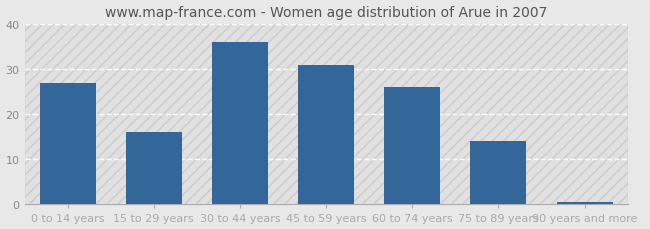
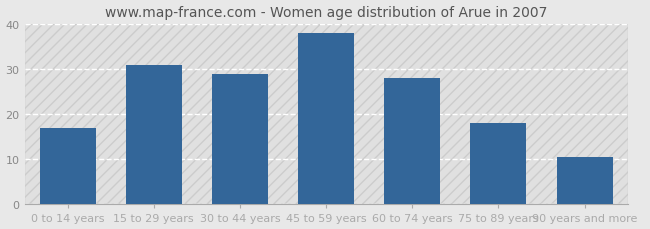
0 to 14 years: 27.0 -> 17.0
15 to 29 years: 16.0 -> 31.0
30 to 44 years: 36.0 -> 29.0
45 to 59 years: 31.0 -> 38.0
60 to 74 years: 26.0 -> 28.0
75 to 89 years: 14.0 -> 18.0
90 years and more: 0.5 -> 10.5
